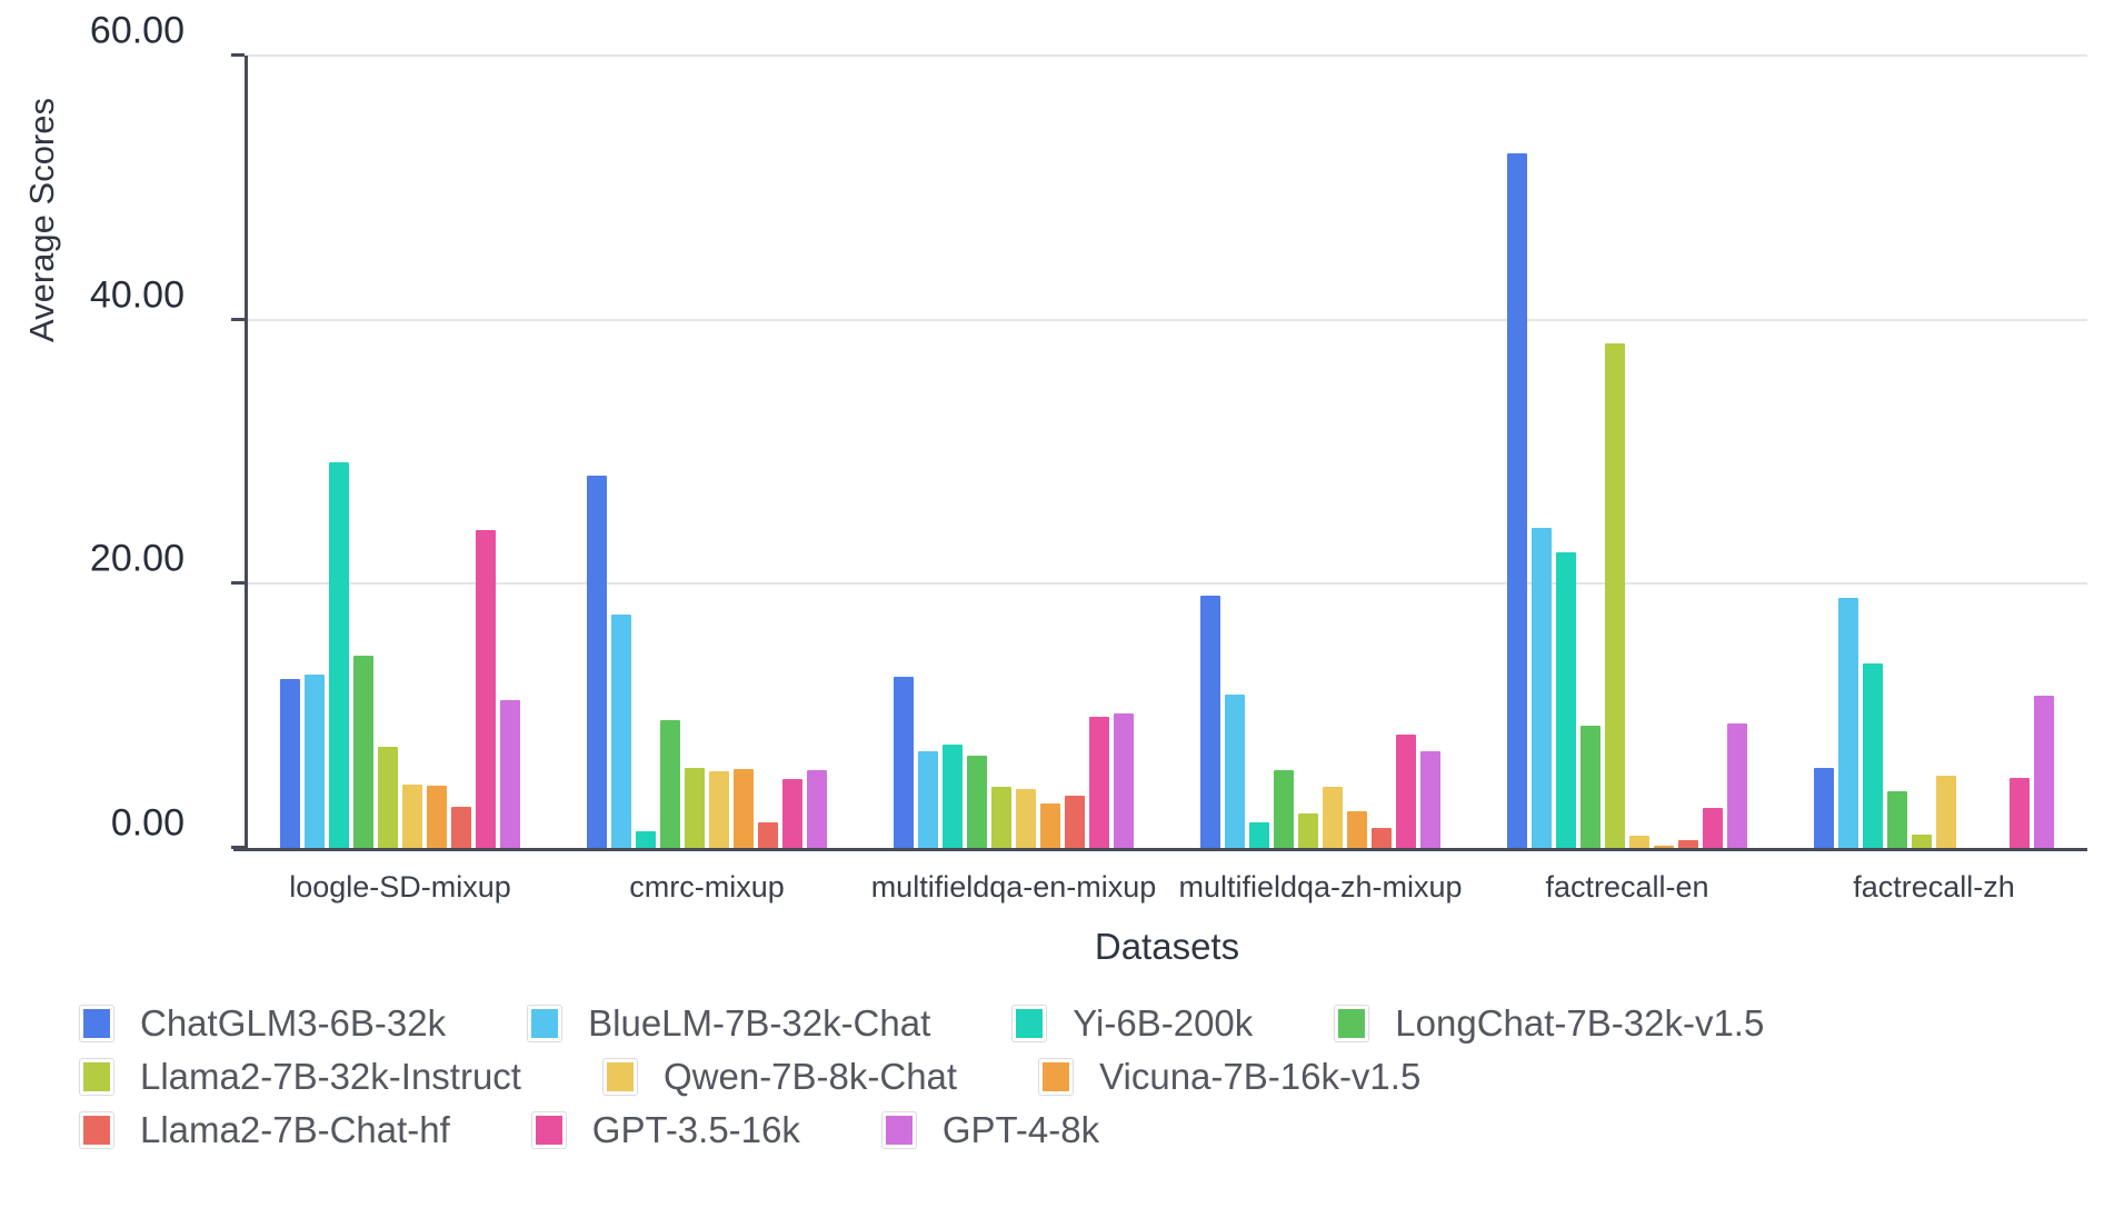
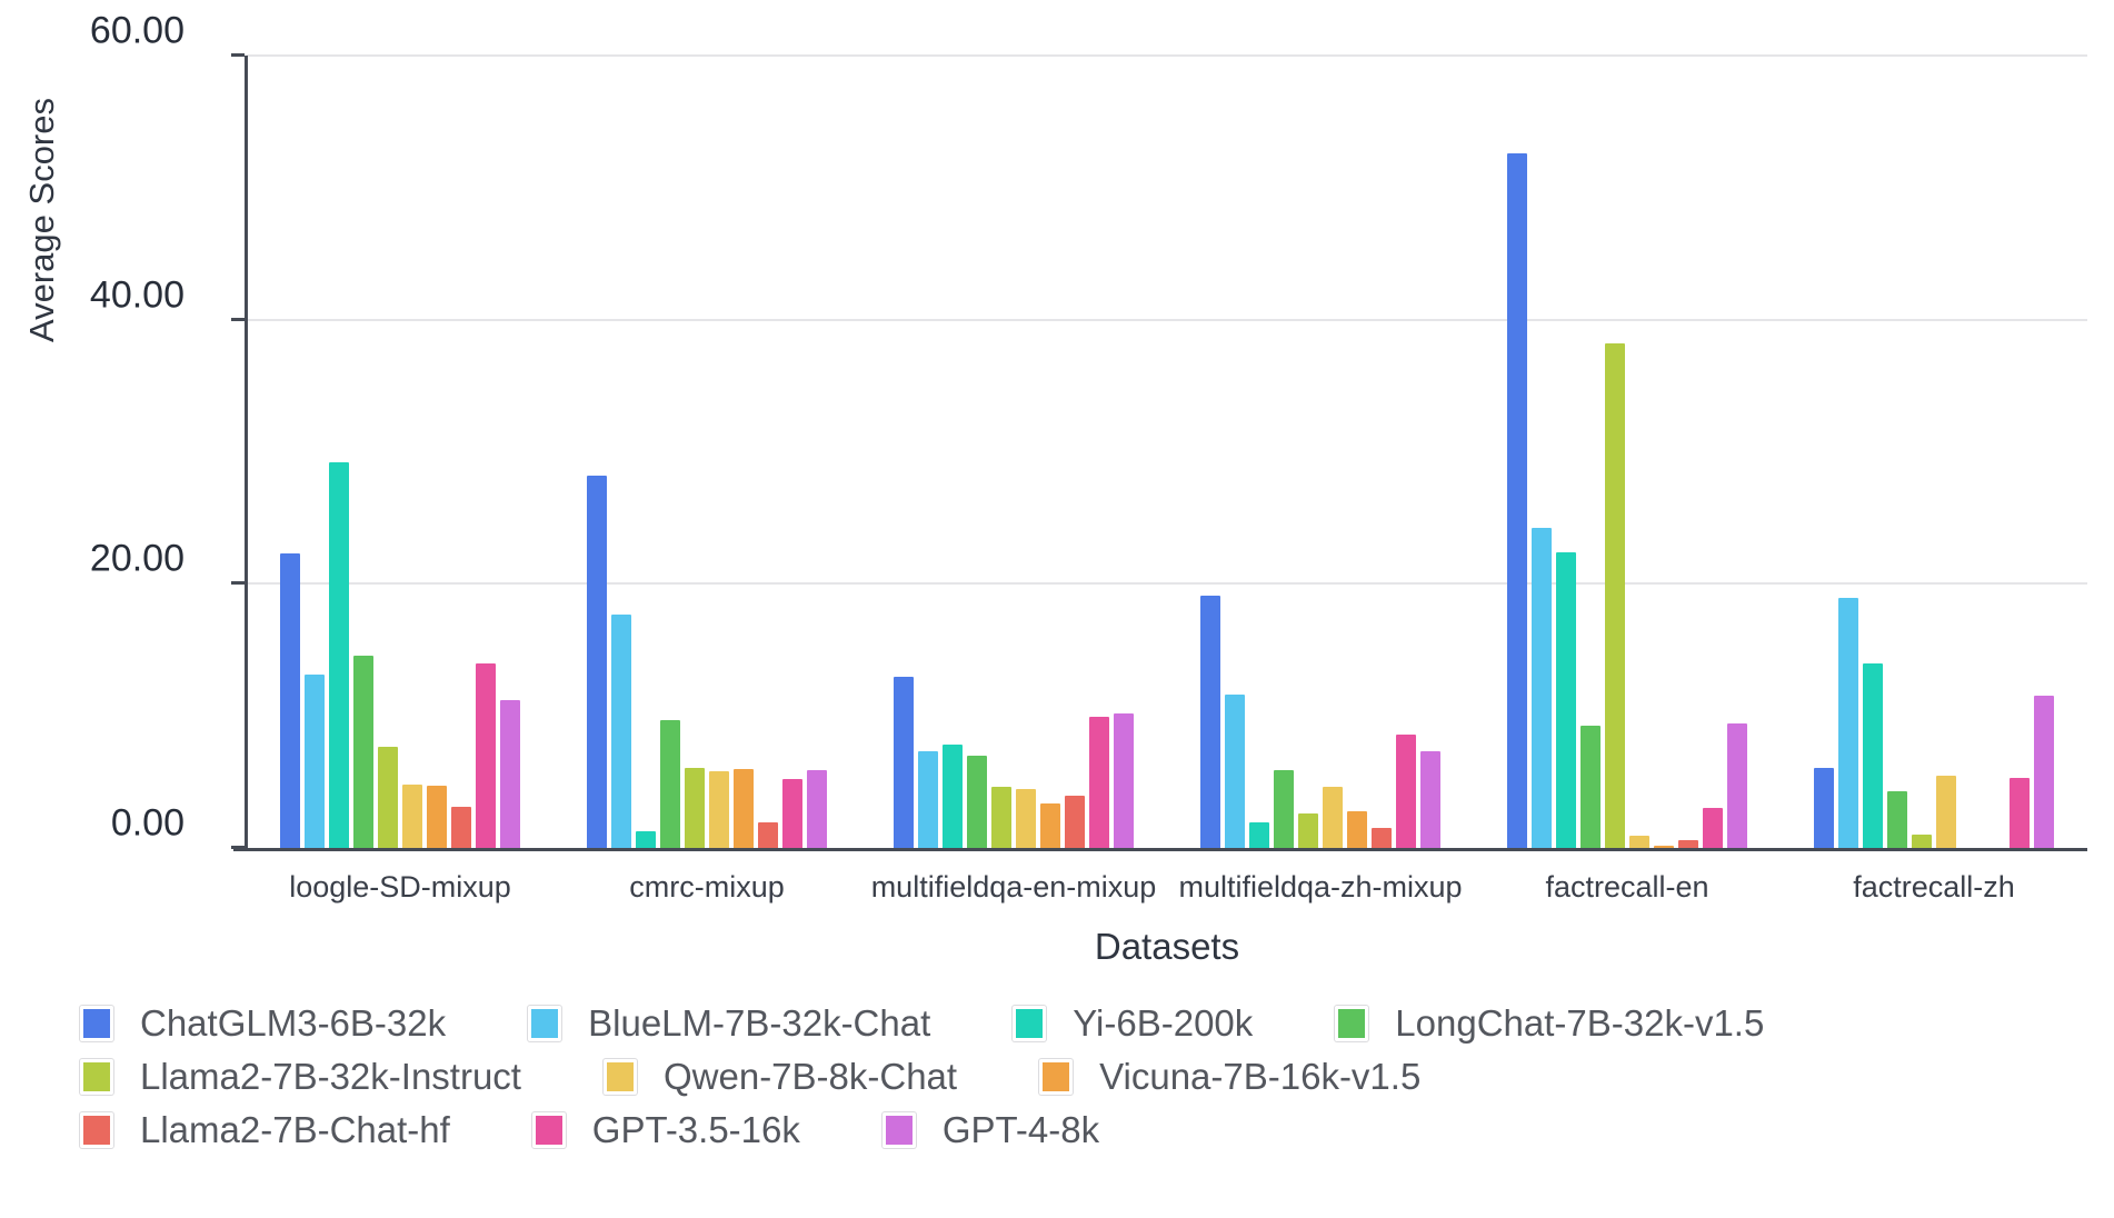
ChatGLM3-6B-32k/loogle-SD-mixup: 12.8 -> 22.3
GPT-3.5-16k/loogle-SD-mixup: 24.1 -> 14.0
